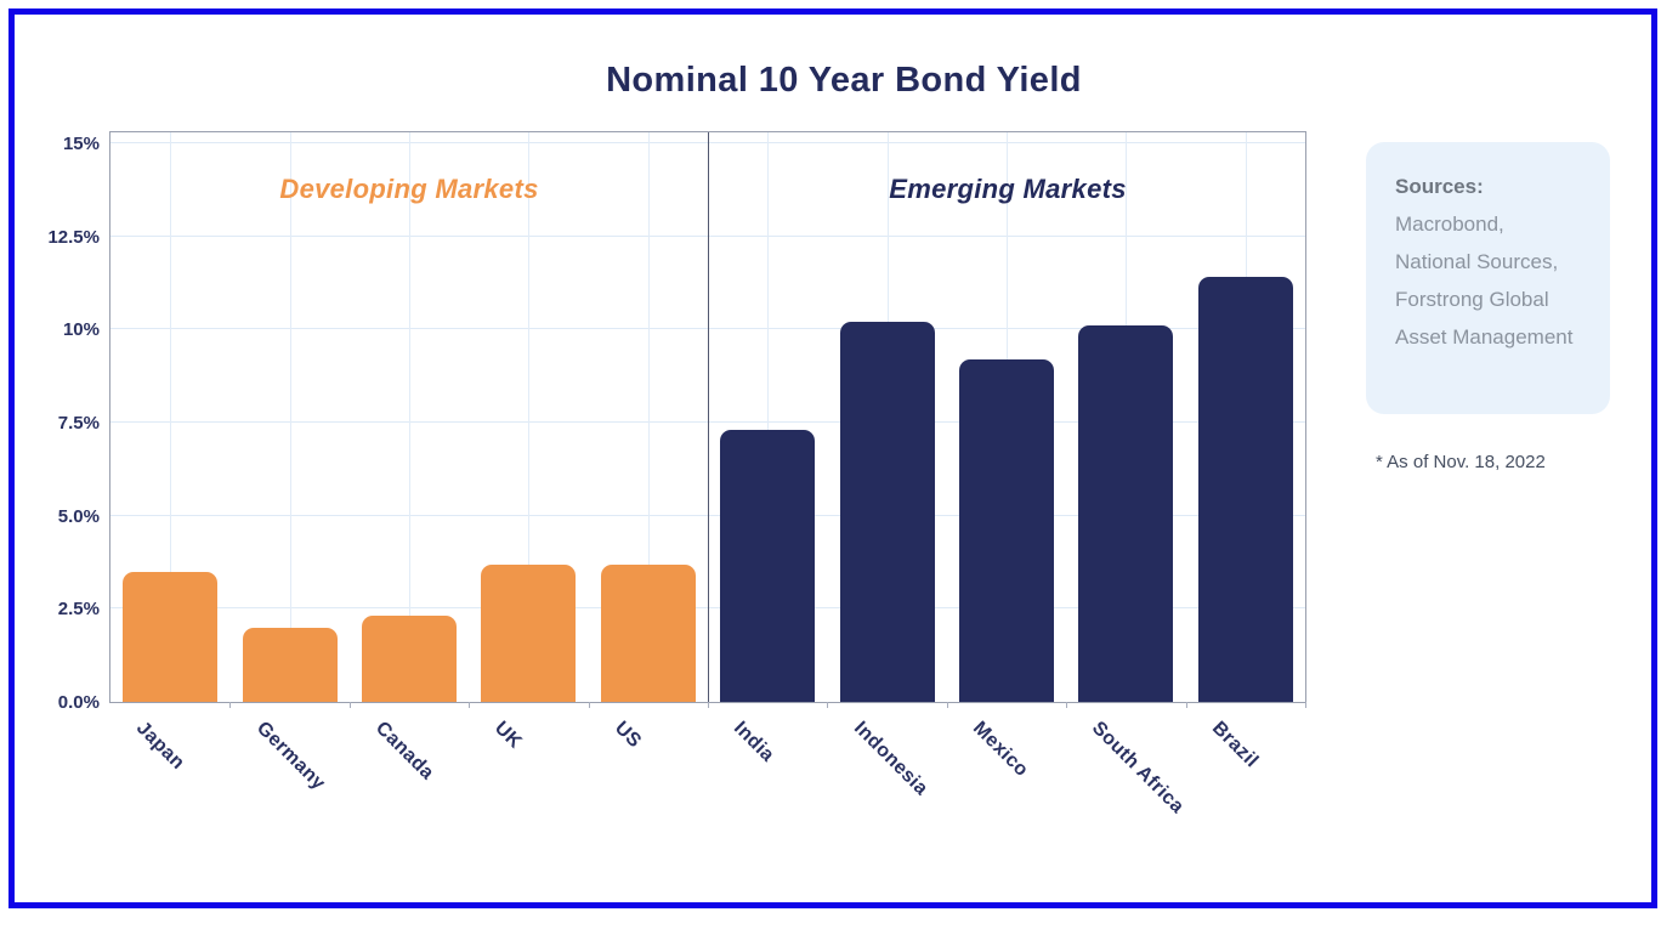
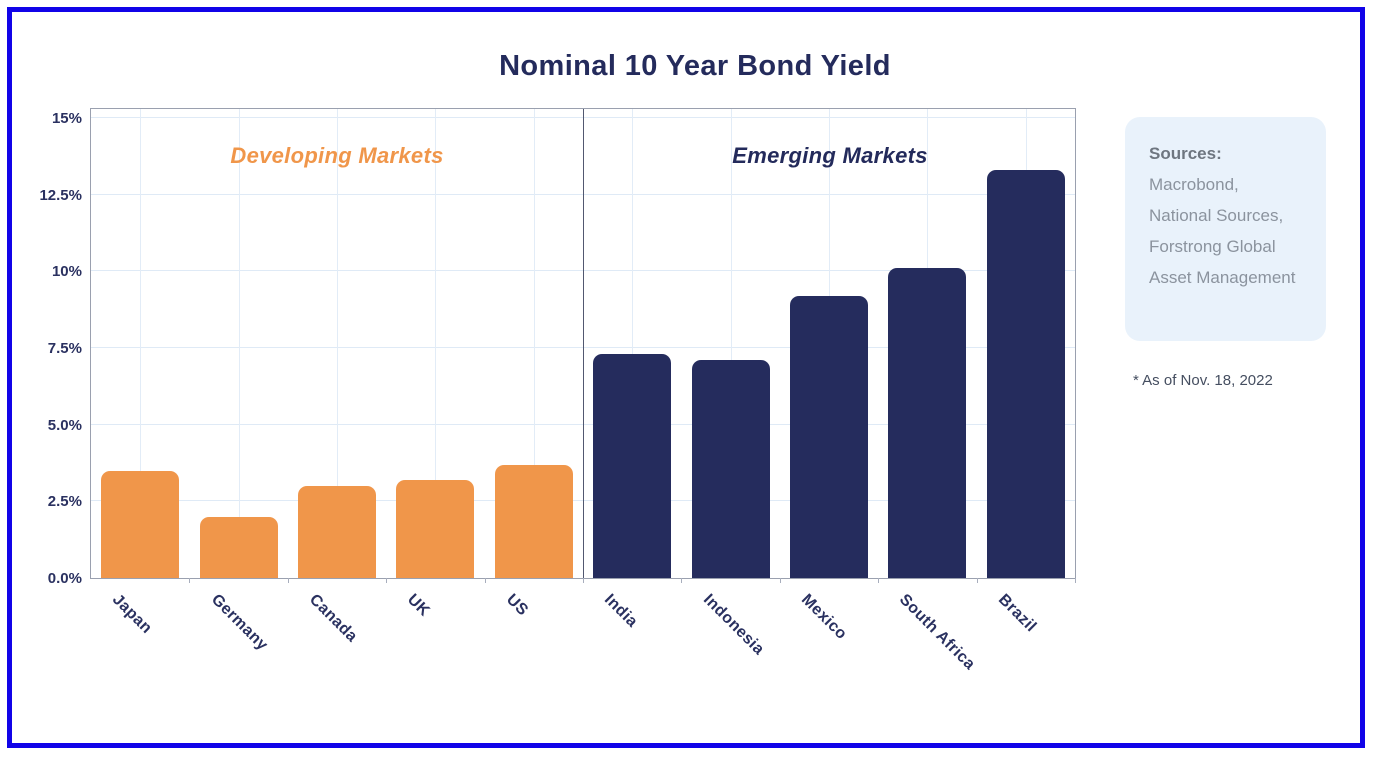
Canada: 2.3% -> 3.0%
UK: 3.7% -> 3.2%
Indonesia: 10.2% -> 7.1%
Brazil: 11.4% -> 13.3%
